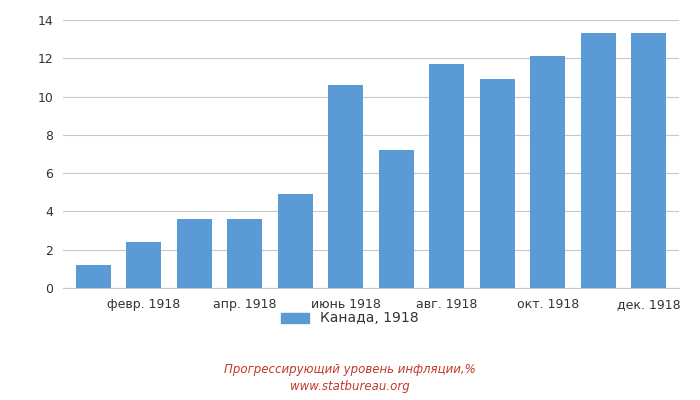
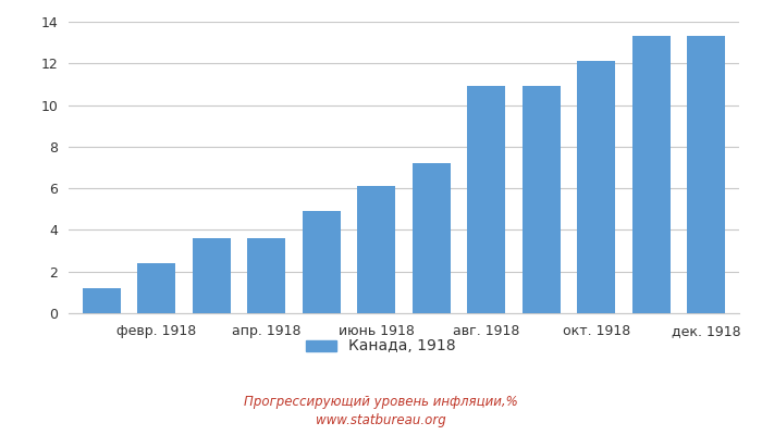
июнь 1918: 10.6 -> 6.1
авг. 1918: 11.7 -> 10.9
